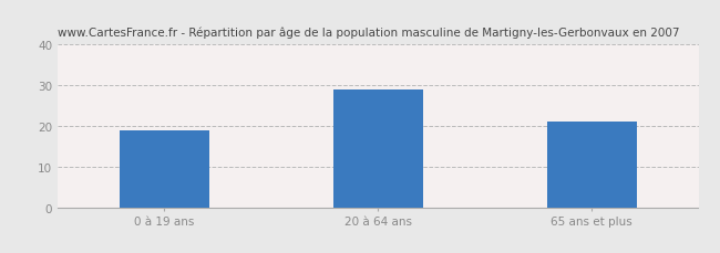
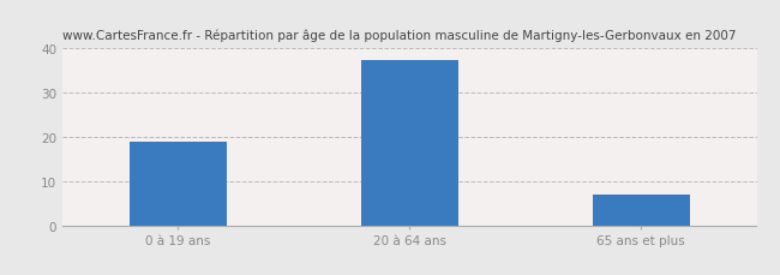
20 à 64 ans: 29.0 -> 37.5
65 ans et plus: 21.0 -> 7.0
